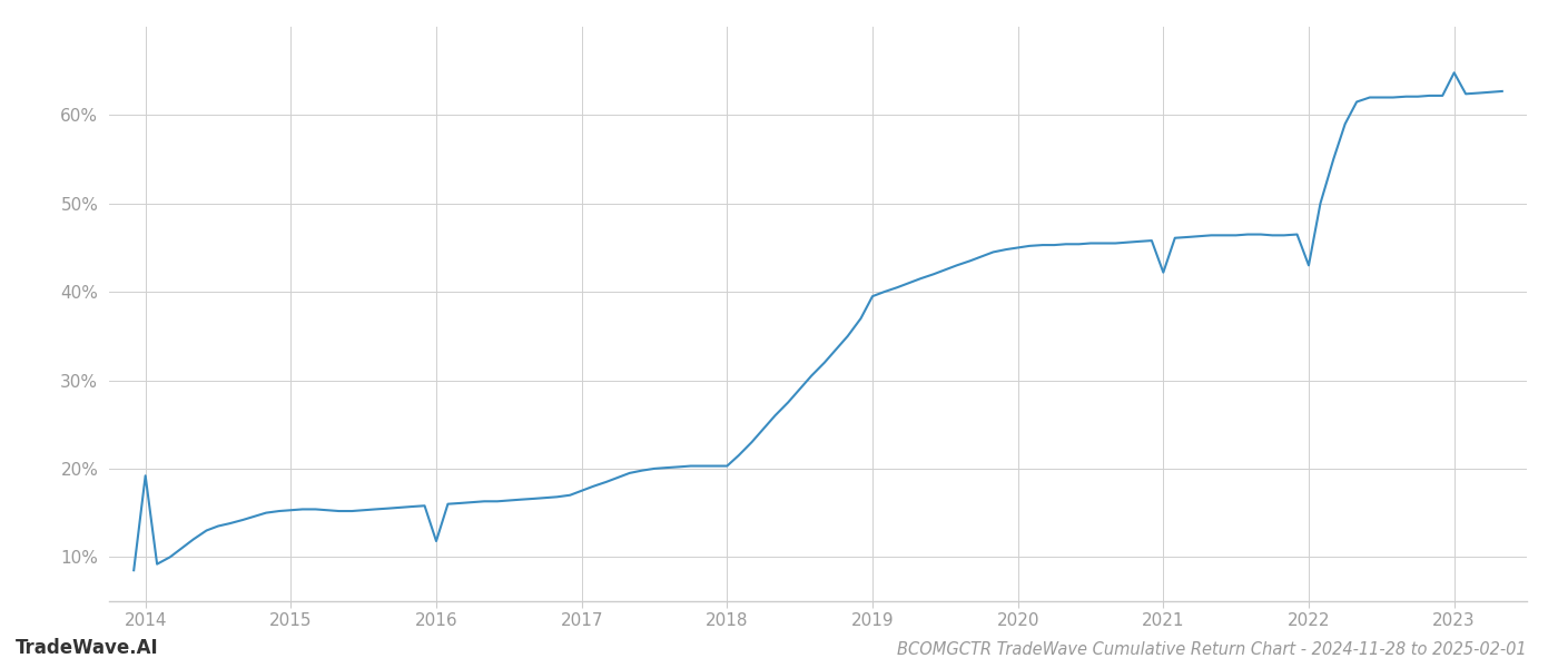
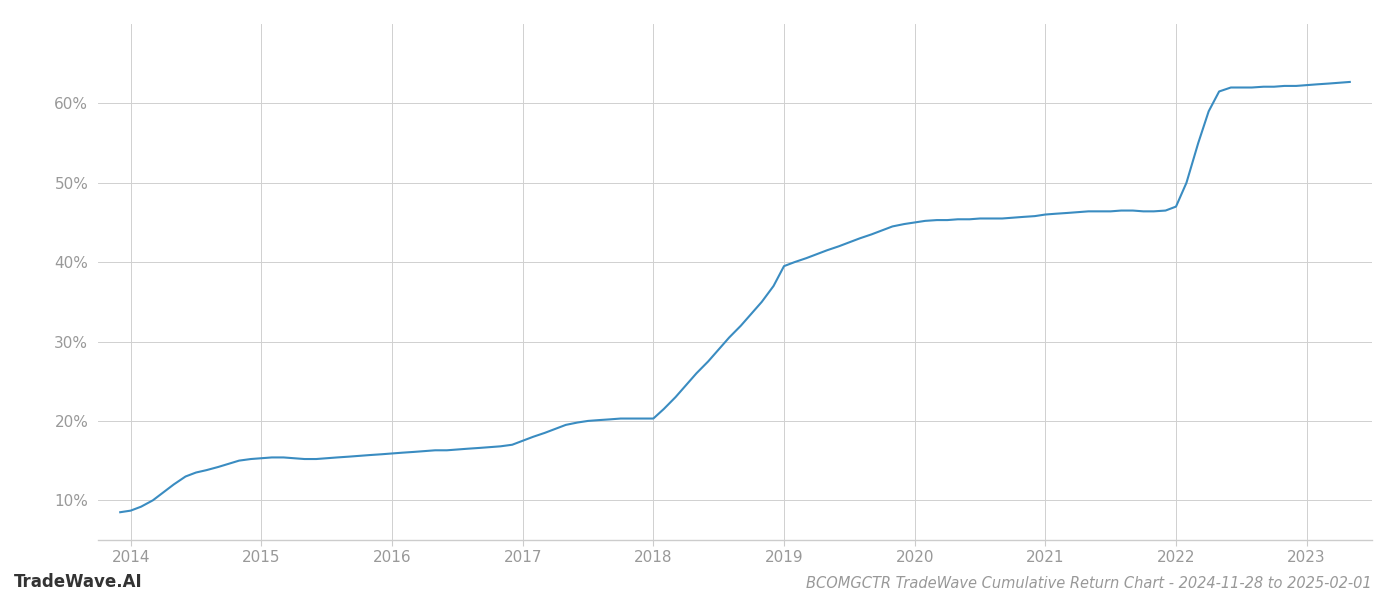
2014: 19.2% -> 8.7%
2016: 11.8% -> 15.9%
2021: 42.2% -> 46.0%
2022: 43.0% -> 47.0%
2023: 64.8% -> 62.3%
